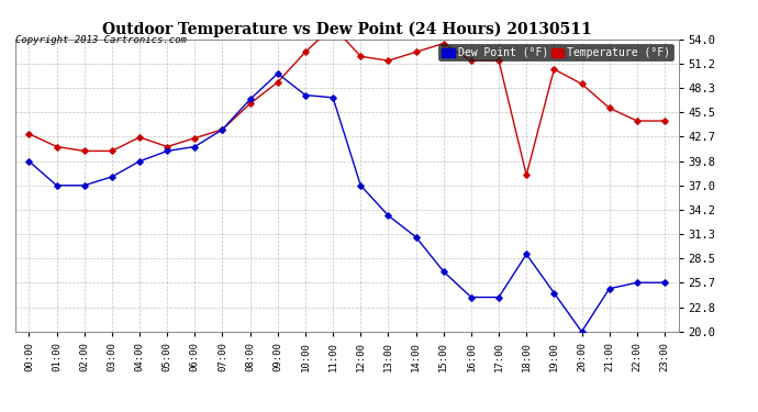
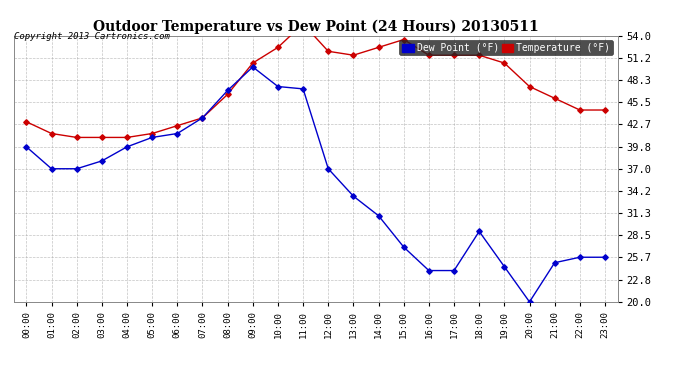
Temperature (°F)/04:00: 42.6 -> 41.0
Temperature (°F)/09:00: 49.0 -> 50.5
Temperature (°F)/18:00: 38.2 -> 51.5
Temperature (°F)/20:00: 48.8 -> 47.5
